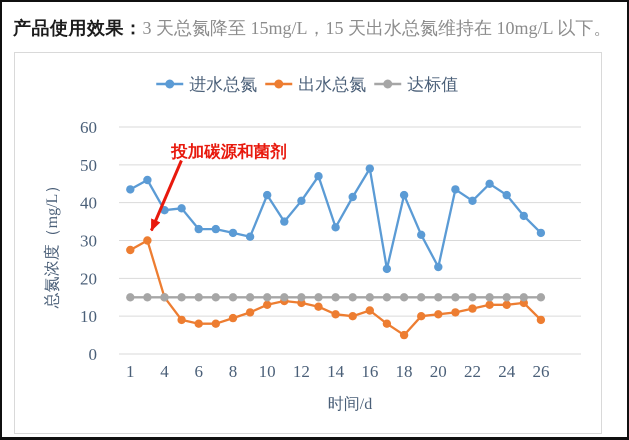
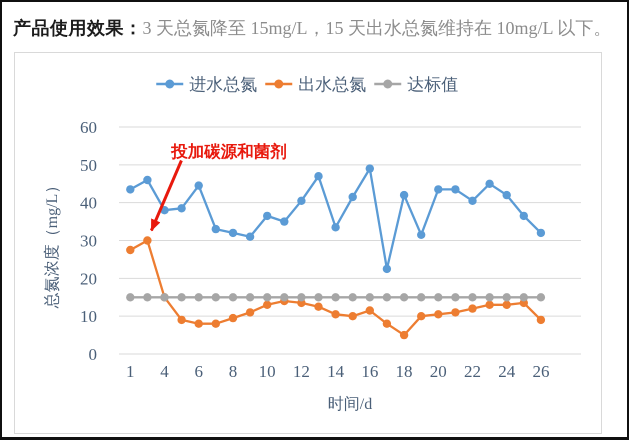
进水总氮/6: 33 -> 44
进水总氮/10: 42 -> 36
进水总氮/20: 23 -> 44
